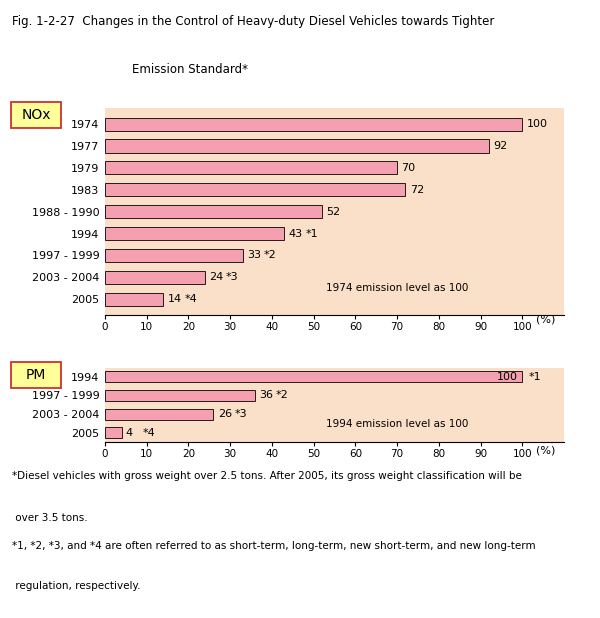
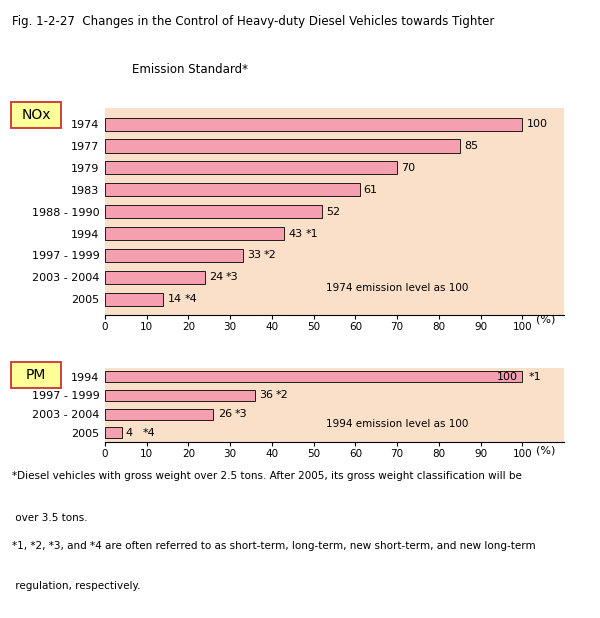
1977: 92 -> 85
1983: 72 -> 61
